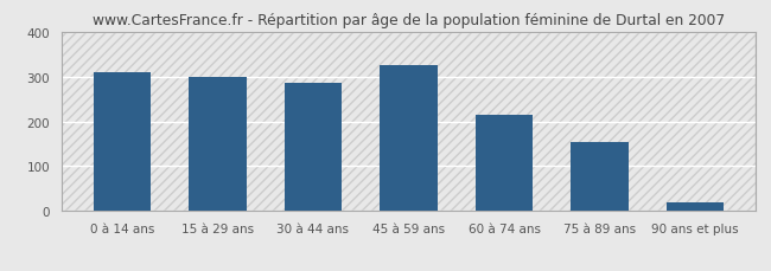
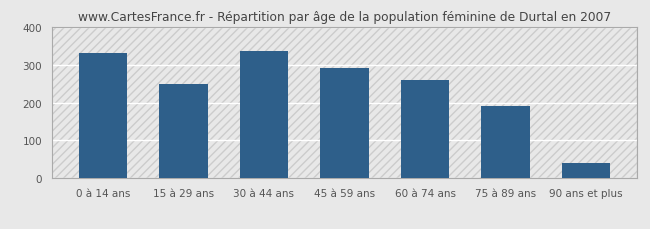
0 à 14 ans: 310 -> 330
15 à 29 ans: 300 -> 250
30 à 44 ans: 285 -> 337
45 à 59 ans: 325 -> 292
60 à 74 ans: 215 -> 260
75 à 89 ans: 155 -> 190
90 ans et plus: 20 -> 40
